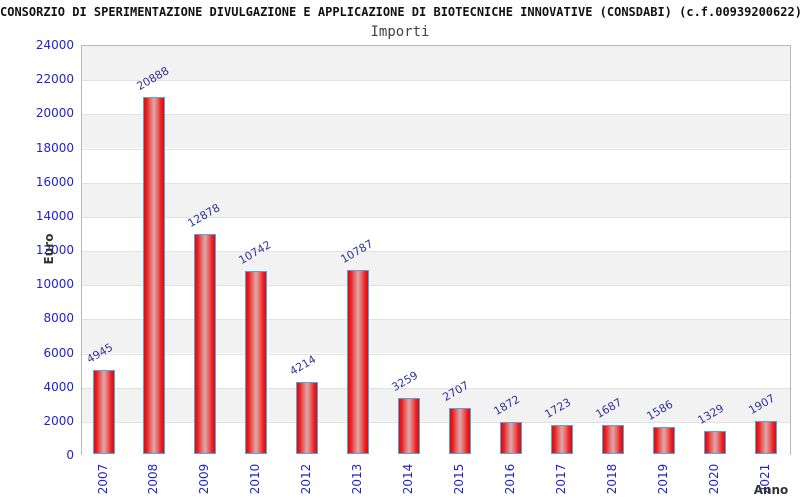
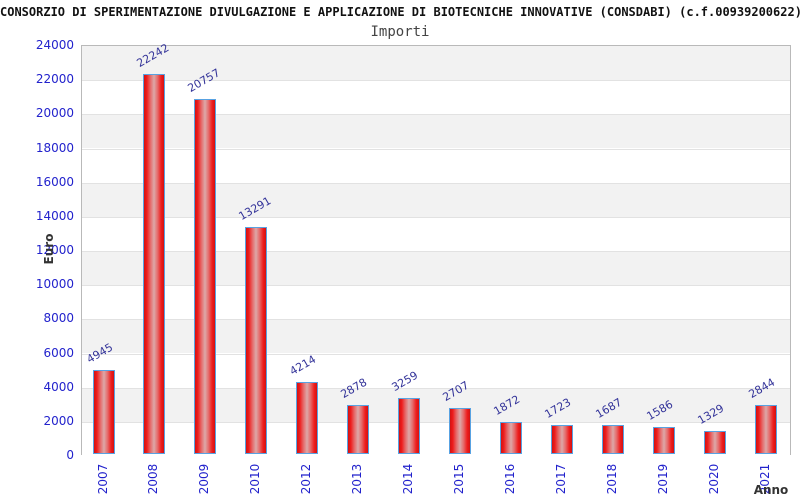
2008: 20888 -> 22242
2009: 12878 -> 20757
2010: 10742 -> 13291
2013: 10787 -> 2878
2021: 1907 -> 2844
